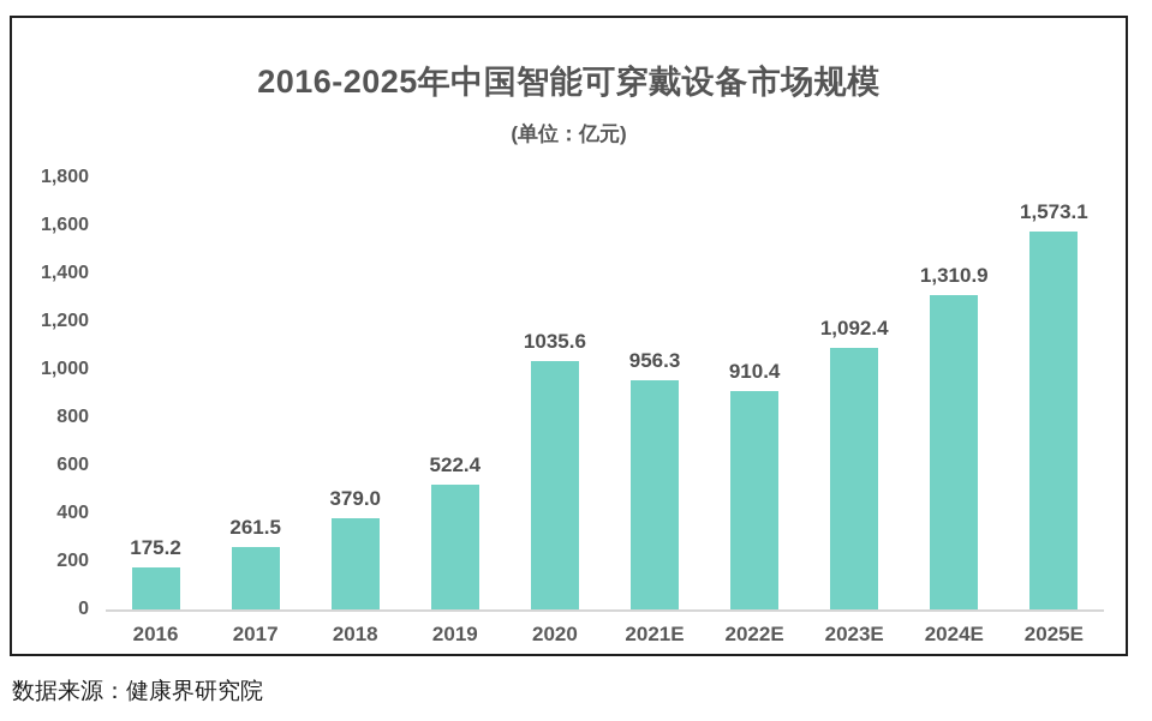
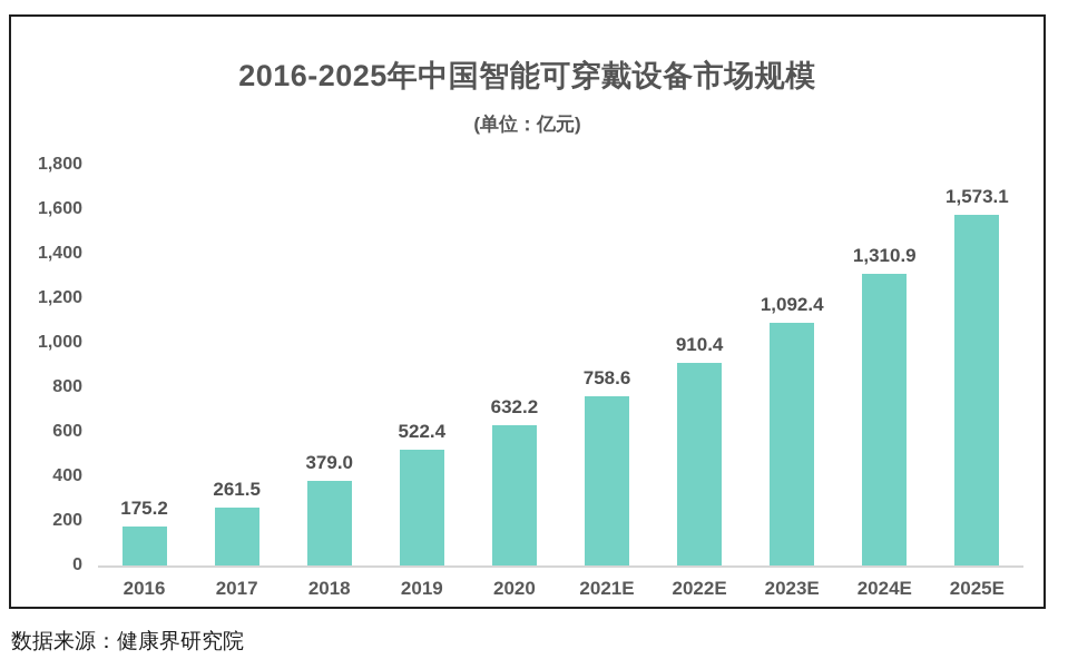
2020: 1035.6 -> 632.2
2021E: 956.3 -> 758.6
